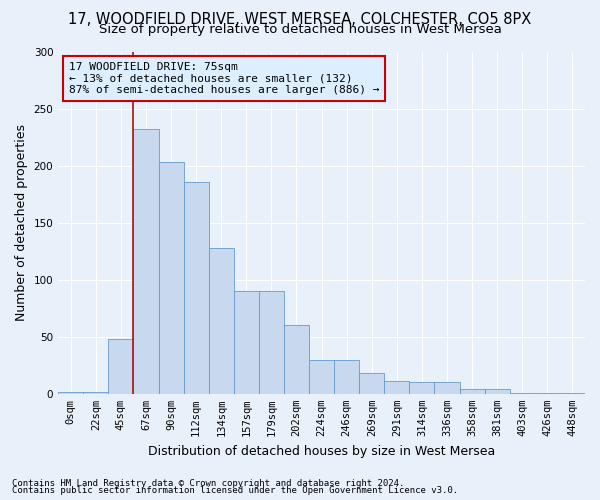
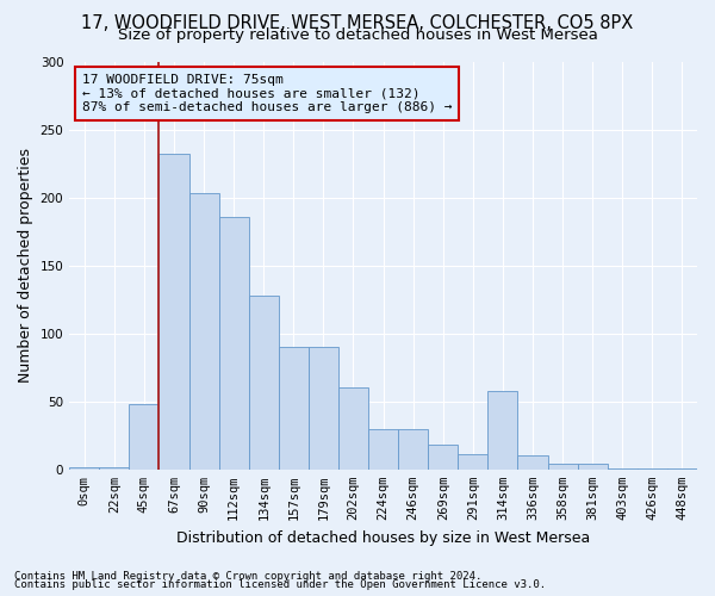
314sqm: 10 -> 58
